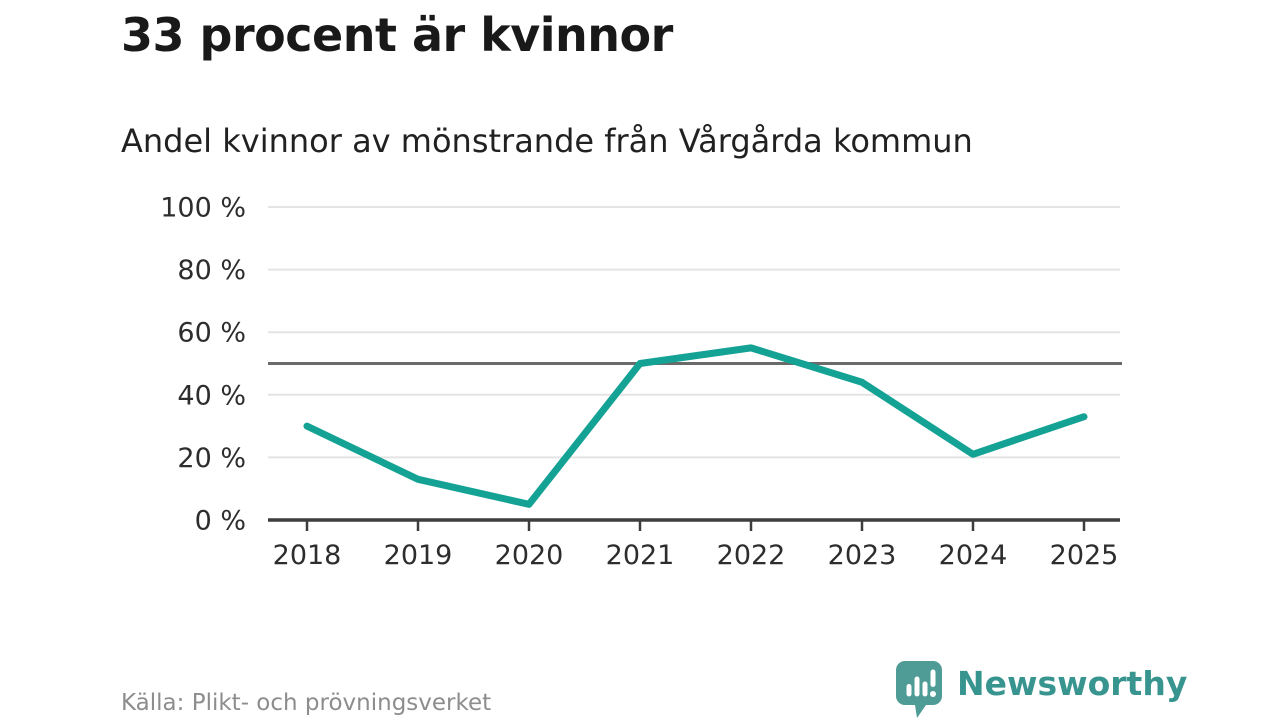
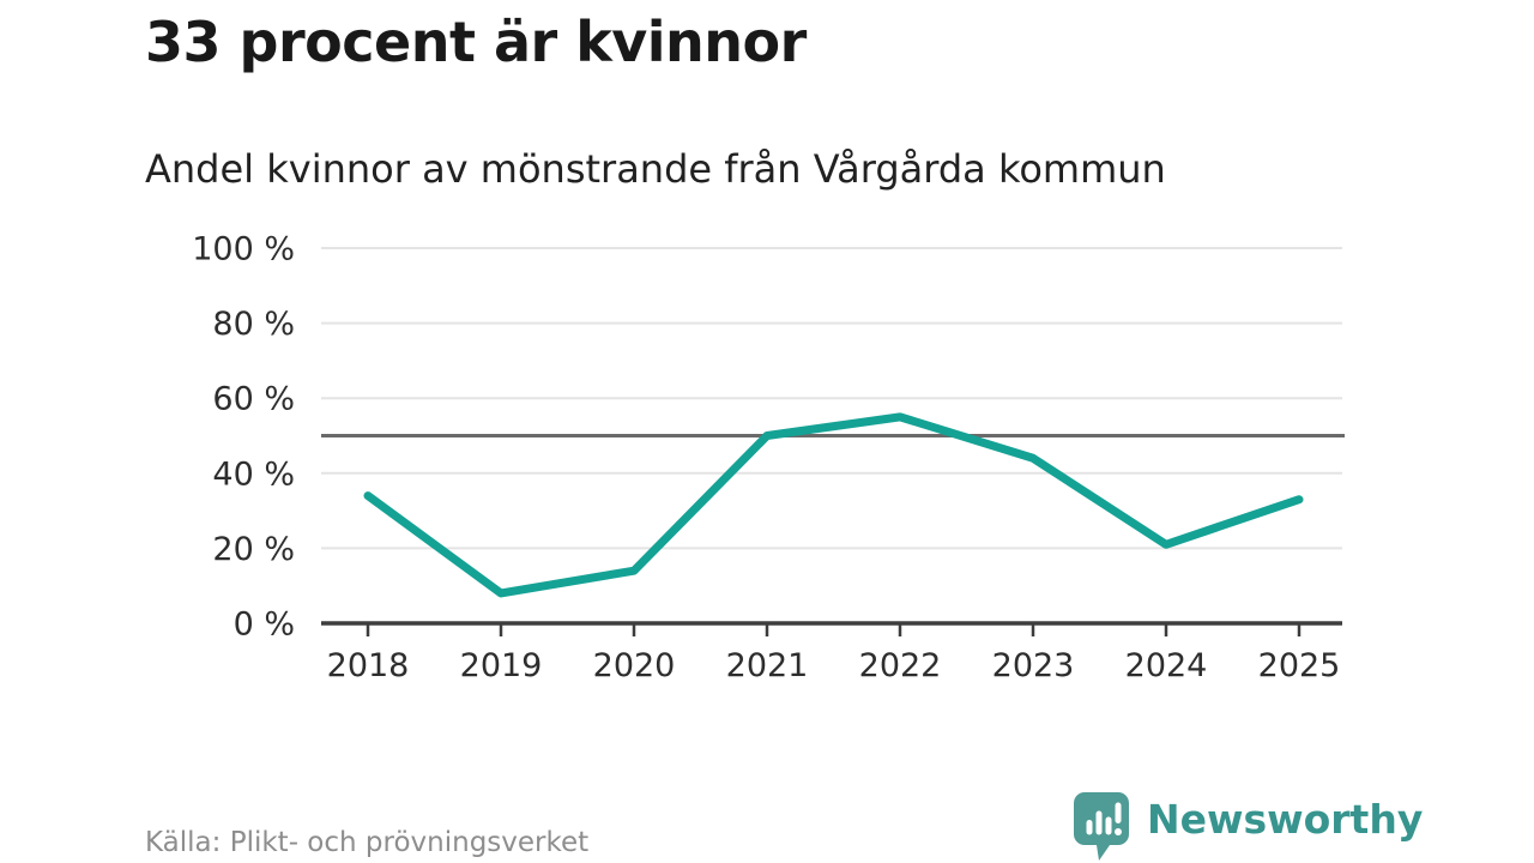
2018: 30% -> 34%
2019: 13% -> 8%
2020: 5% -> 14%
